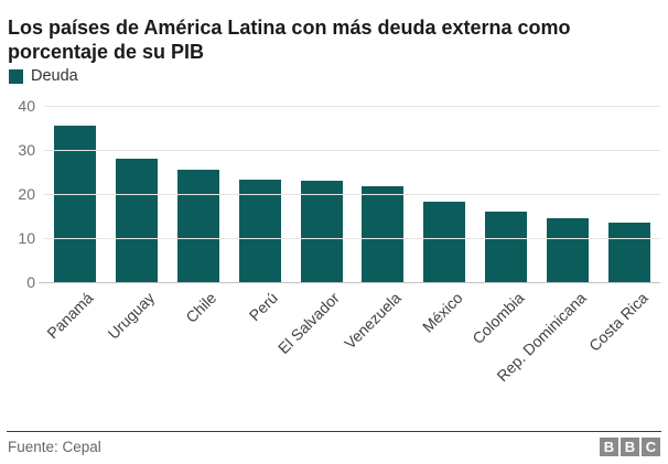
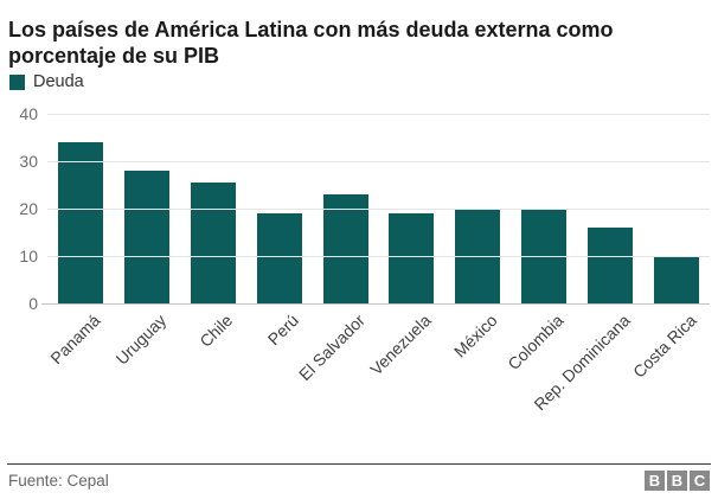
Panamá: 36 -> 34
Perú: 23 -> 19
Venezuela: 22 -> 19
México: 18 -> 20
Colombia: 16 -> 20
Rep. Dominicana: 14 -> 16
Costa Rica: 14 -> 10
